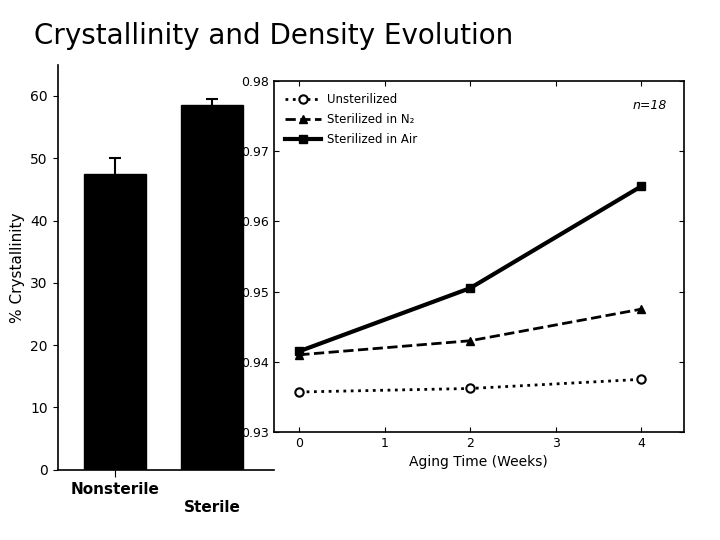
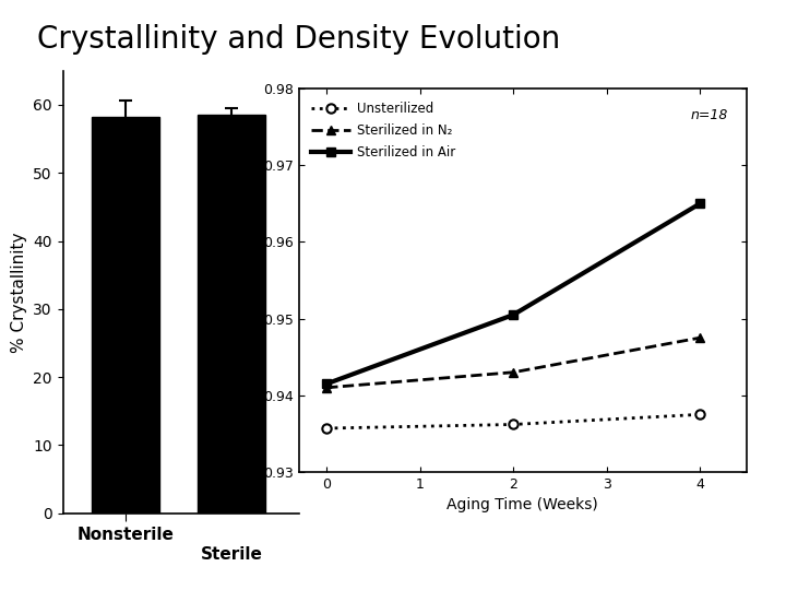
Nonsterile: 47.5 -> 58.2
